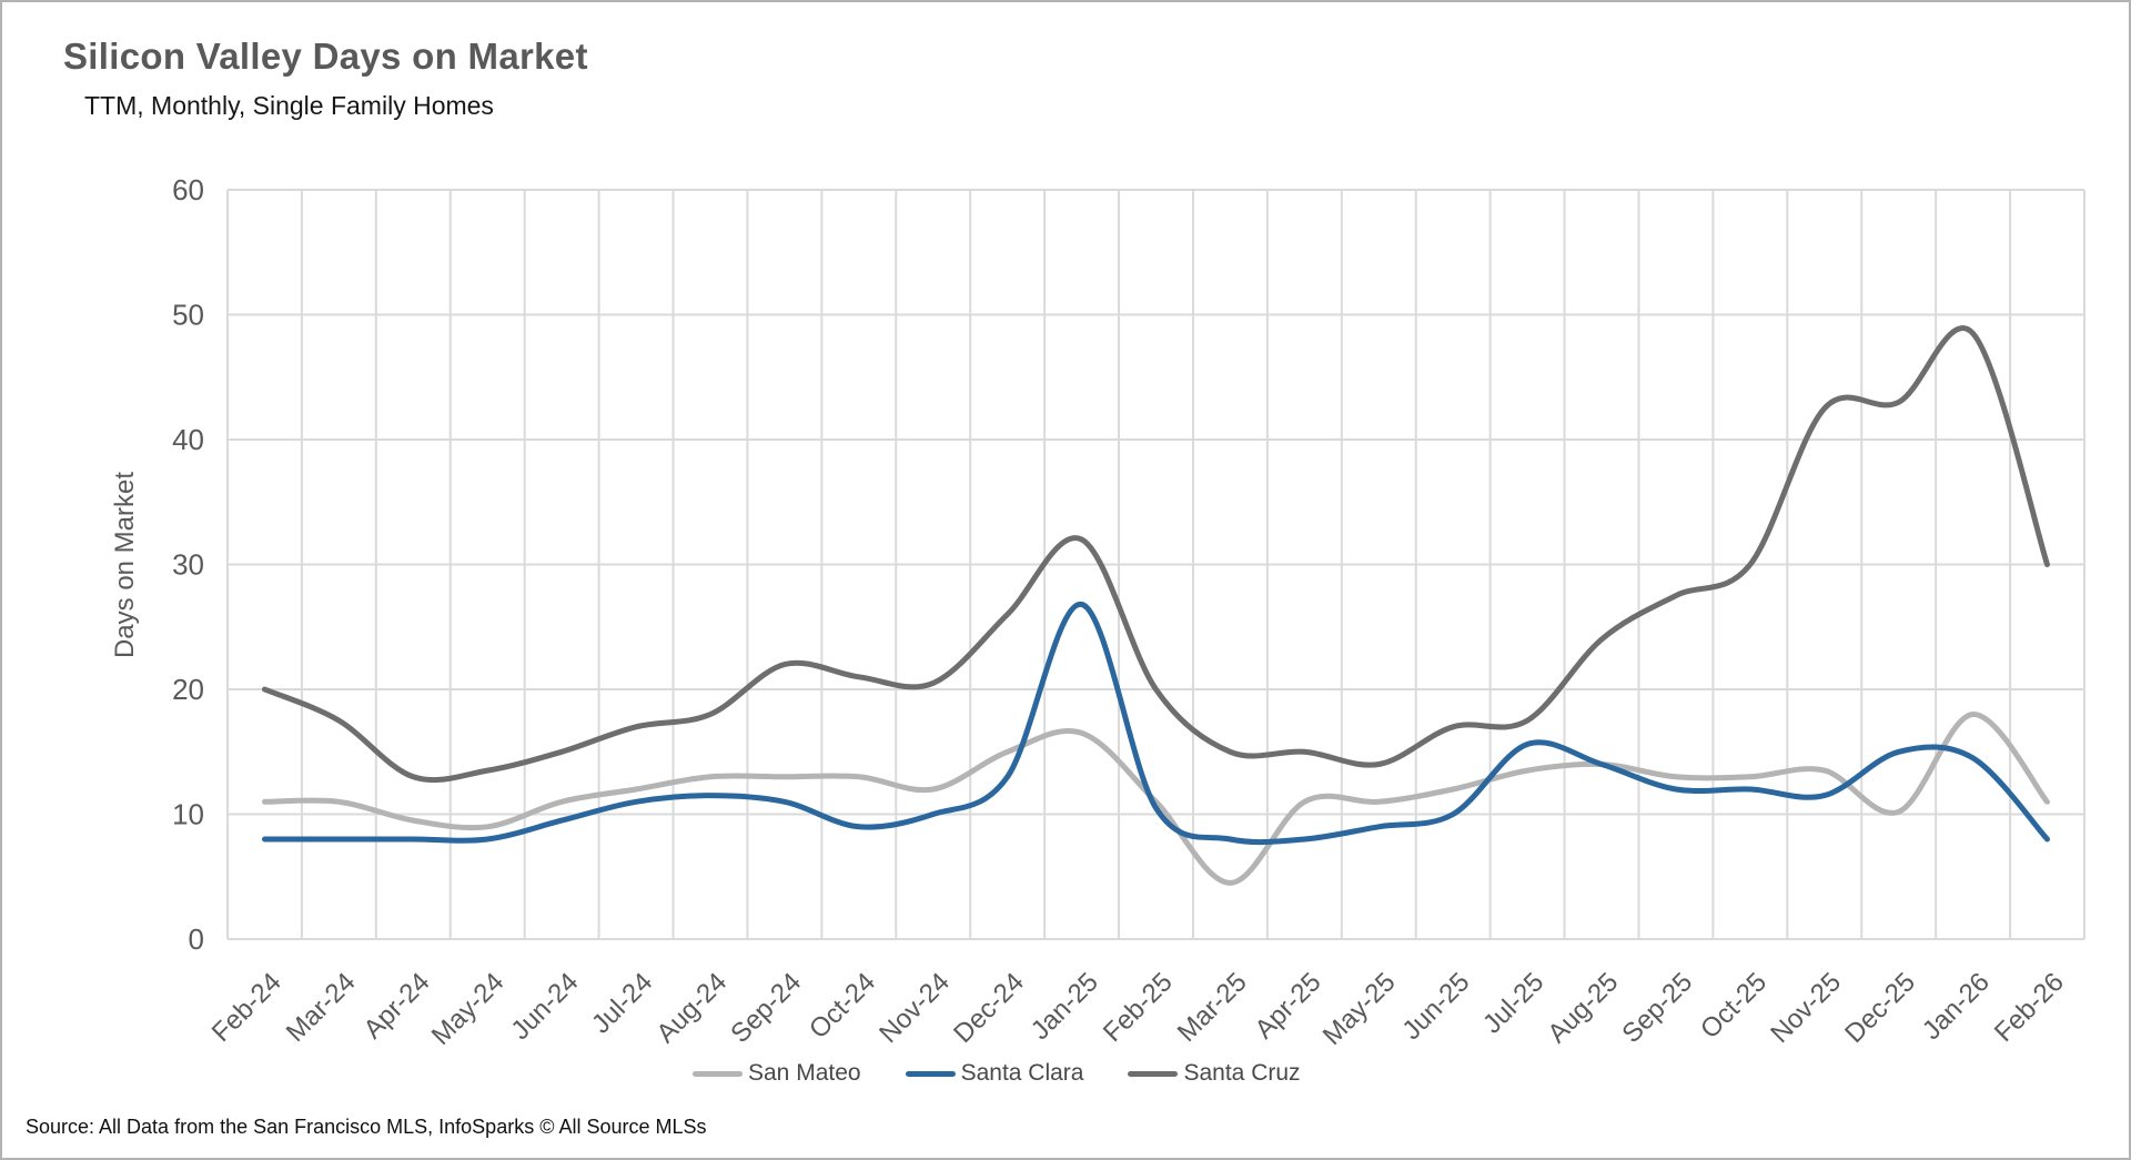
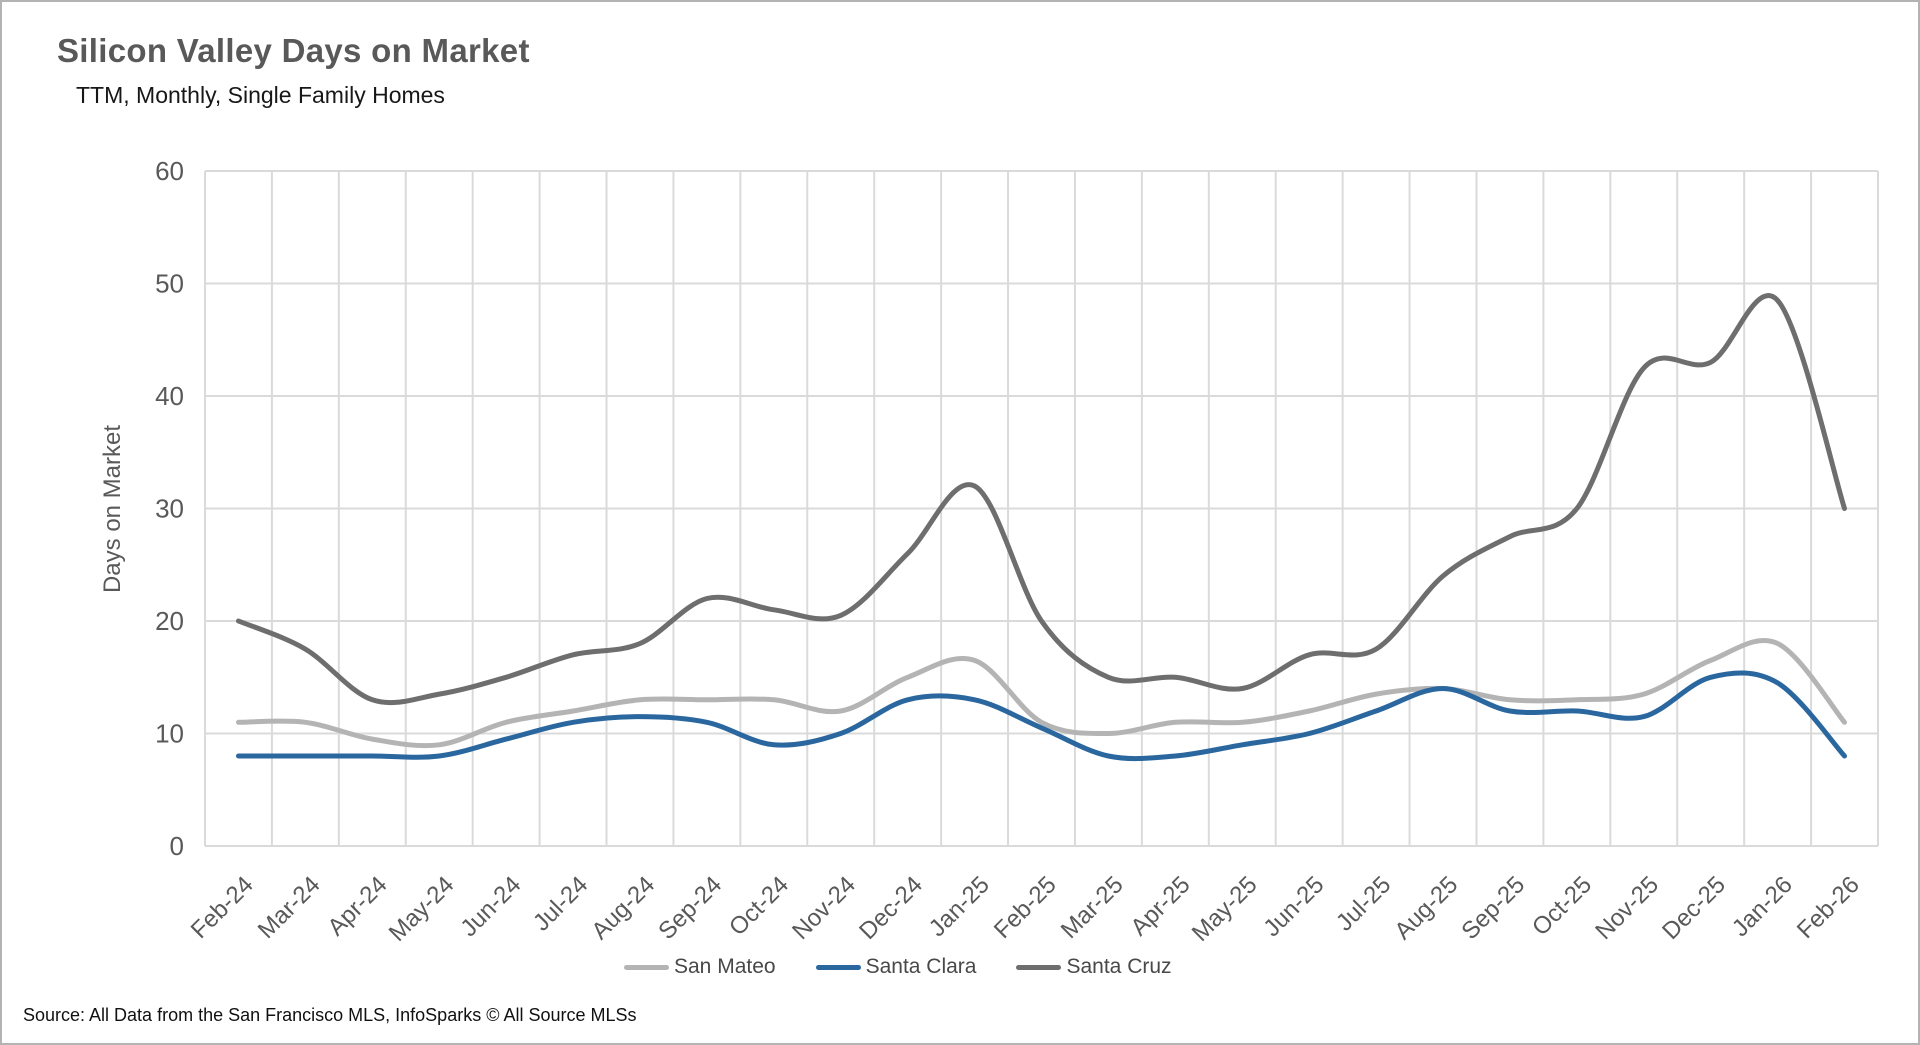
Santa Clara/Jan-25: 26.8 -> 13.0
San Mateo/Mar-25: 4.5 -> 10.0
Santa Clara/Jul-25: 15.6 -> 12.0
San Mateo/Dec-25: 10.2 -> 16.5
